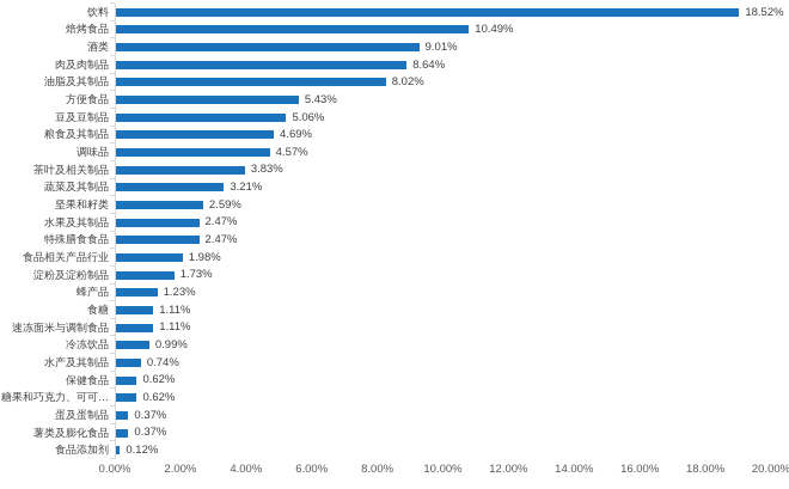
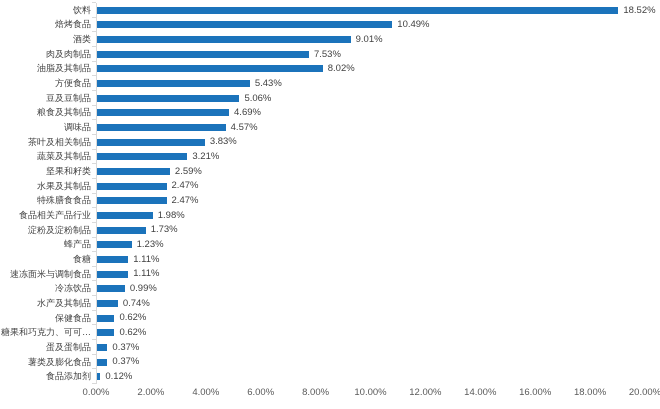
肉及肉制品: 8.64% -> 7.53%
